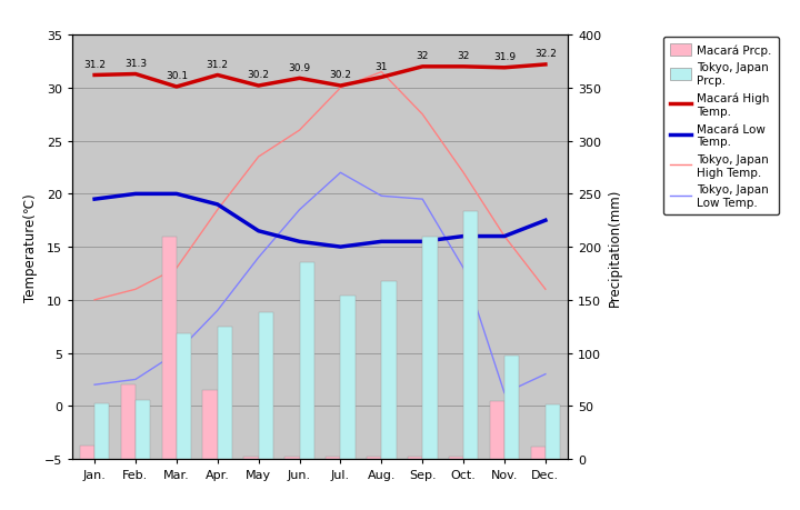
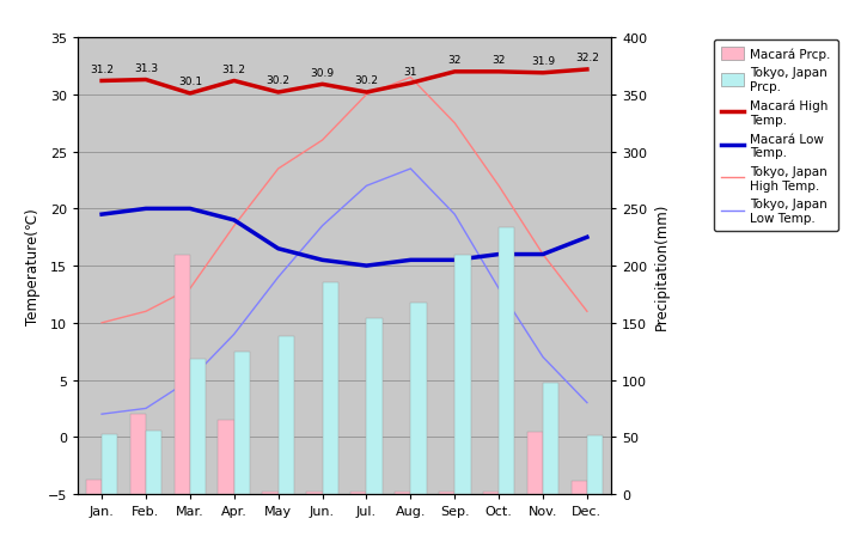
Tokyo, Japan Low Temp./Aug.: 19.8 -> 23.5
Tokyo, Japan Low Temp./Nov.: 1.2 -> 7.0
